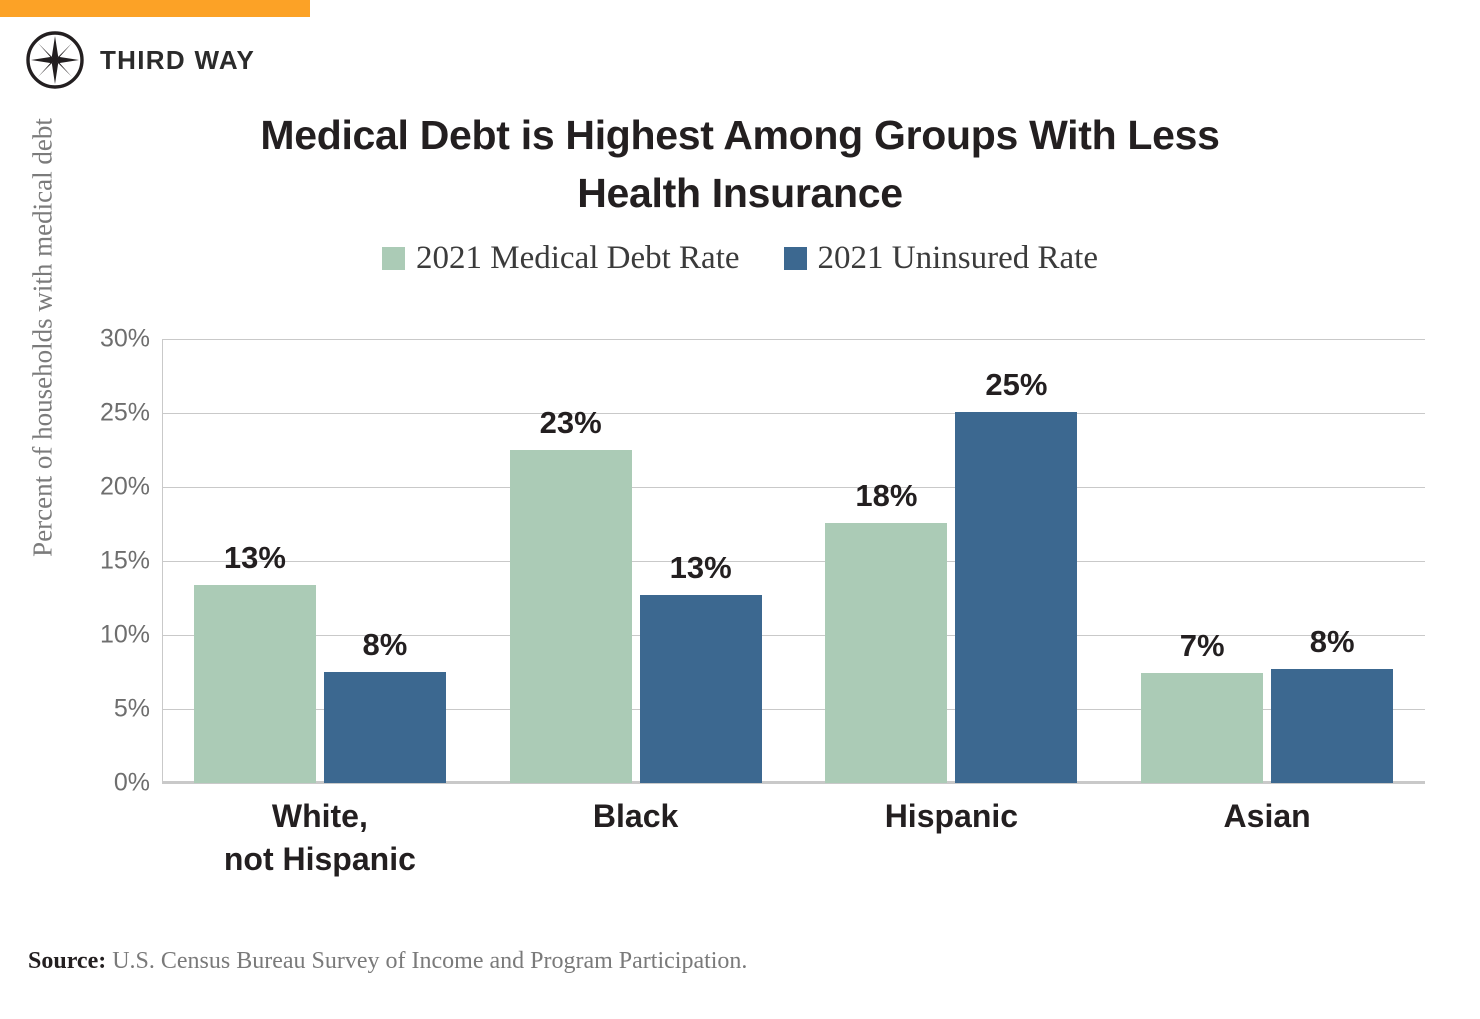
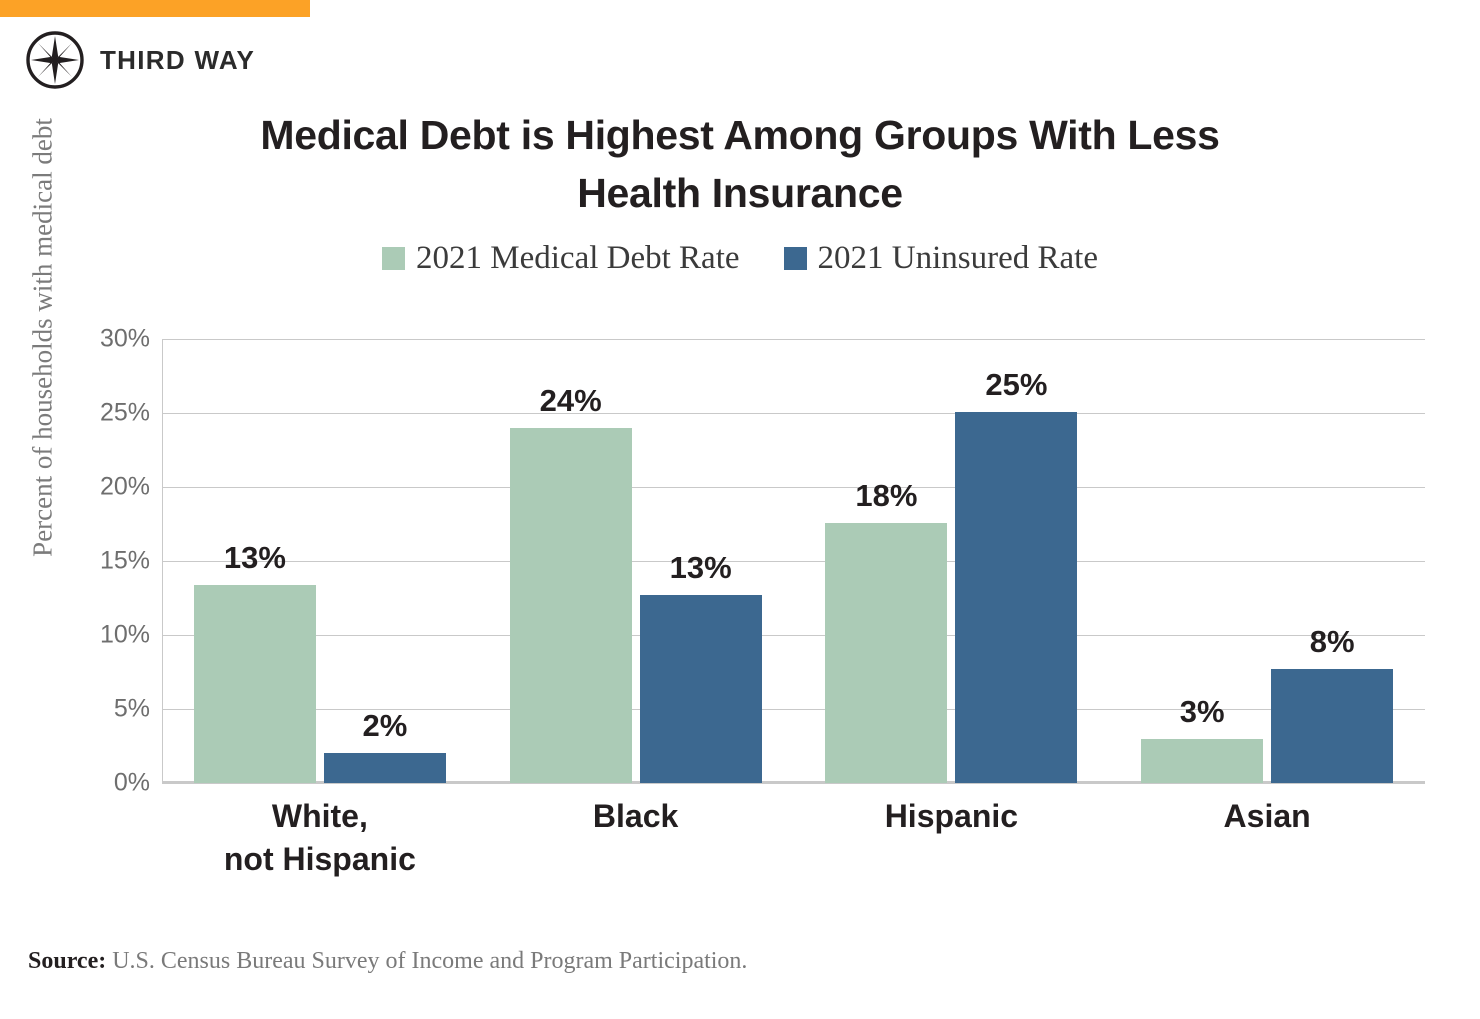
2021 Uninsured Rate/White, not Hispanic: 8% -> 2%
2021 Medical Debt Rate/Black: 23% -> 24%
2021 Medical Debt Rate/Asian: 7% -> 3%
